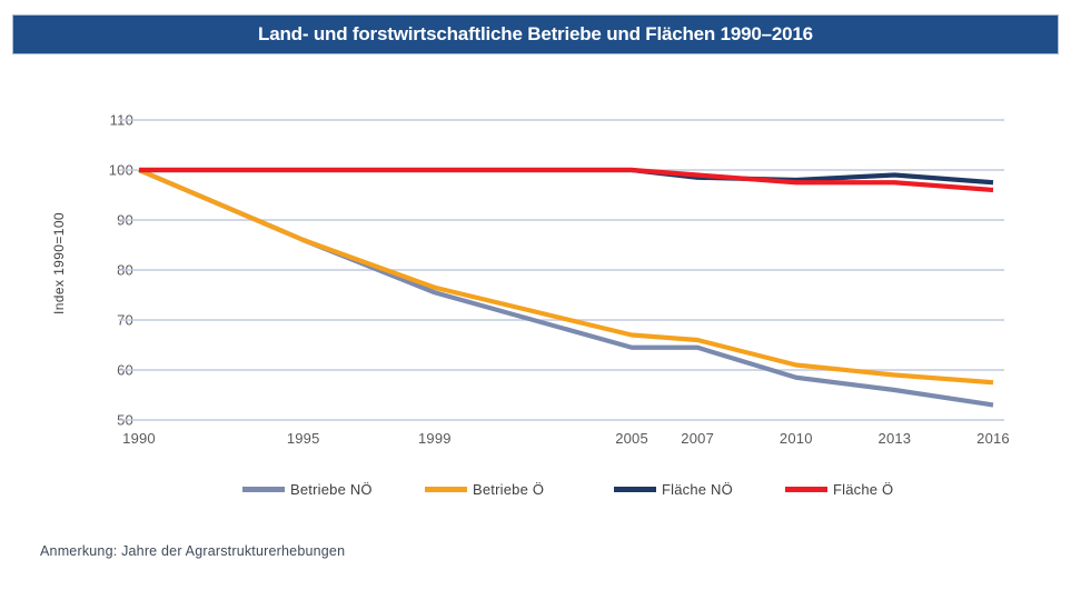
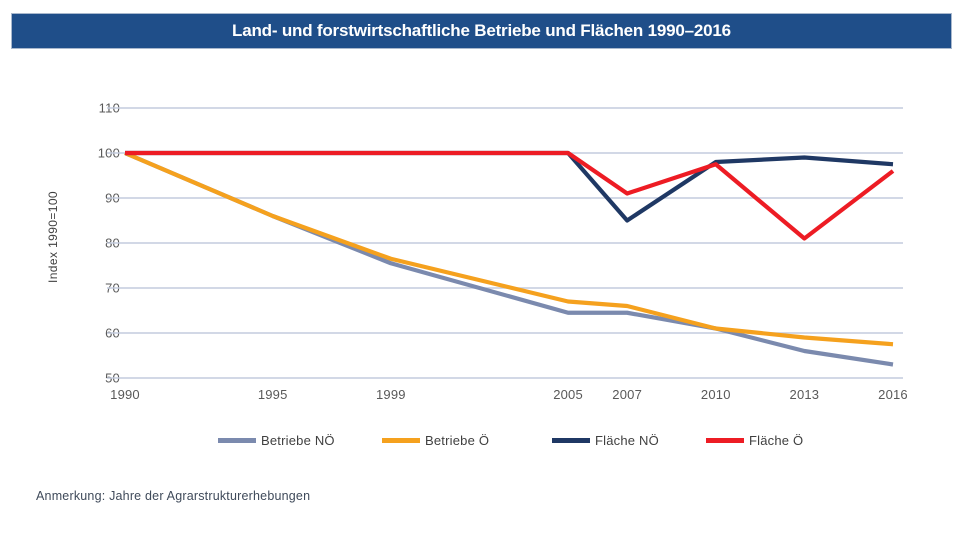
Fläche NÖ/2007: 98 -> 85
Fläche Ö/2007: 99 -> 91
Betriebe NÖ/2010: 58 -> 61
Fläche Ö/2013: 98 -> 81
